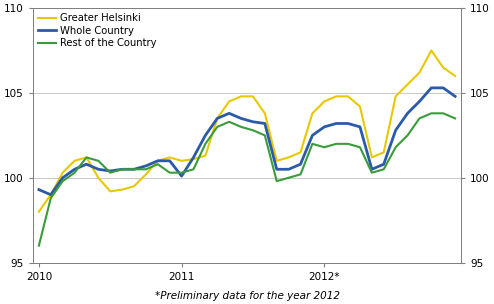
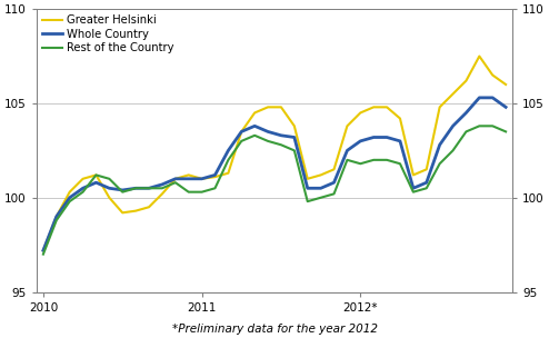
Greater Helsinki/2010: 98.0 -> 97.2
Whole Country/2010: 99.3 -> 97.2
Rest of the Country/2010: 96.0 -> 97.0
Whole Country/2011: 100.1 -> 101.0
